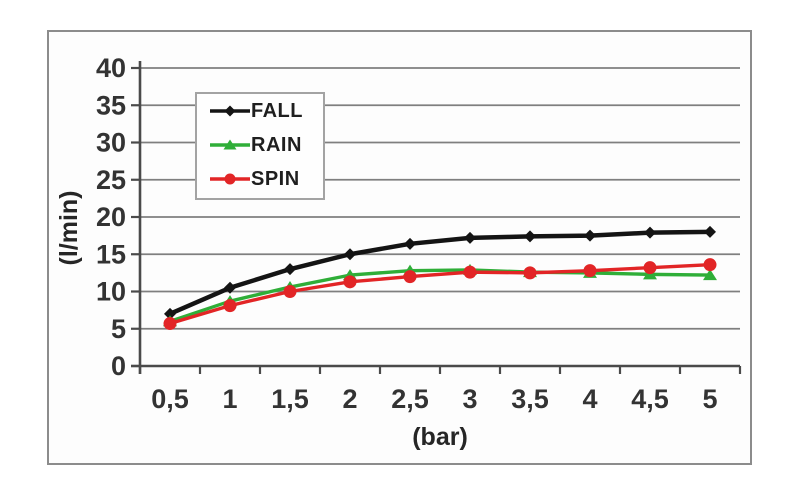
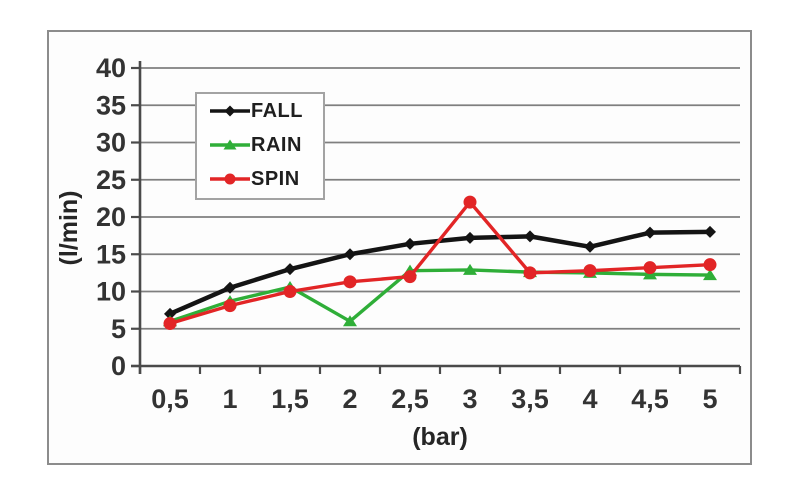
RAIN/2: 12 -> 6
SPIN/3: 13 -> 22
FALL/4: 18 -> 16
